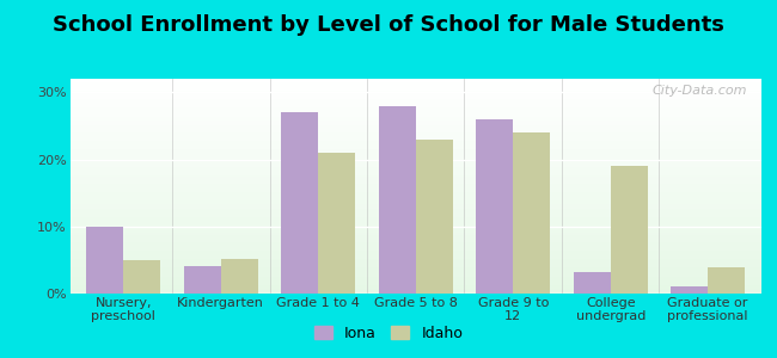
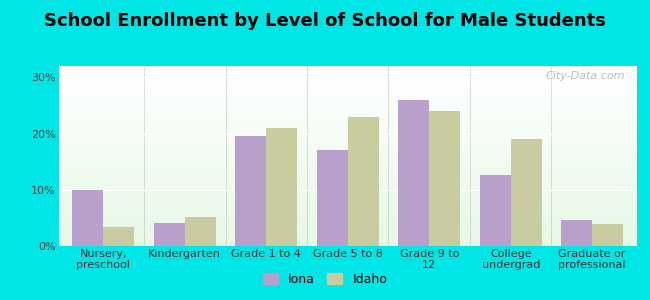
Idaho/Nursery, preschool: 5.0% -> 3.4%
Iona/Grade 1 to 4: 27.0% -> 19.6%
Iona/Grade 5 to 8: 28.0% -> 17.0%
Iona/College undergrad: 3.2% -> 12.6%
Iona/Graduate or professional: 1.1% -> 4.6%
